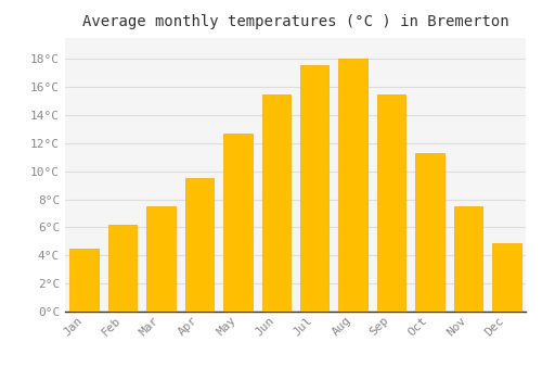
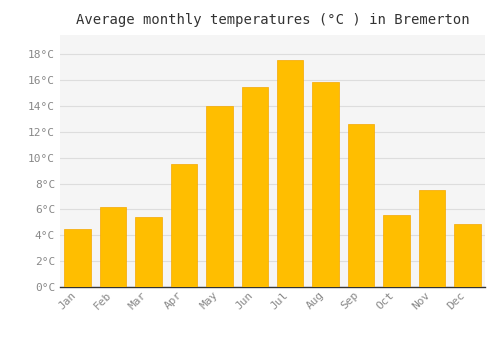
Mar: 7.5°C -> 5.4°C
May: 12.7°C -> 14.0°C
Aug: 18.0°C -> 15.9°C
Sep: 15.5°C -> 12.6°C
Oct: 11.3°C -> 5.6°C
